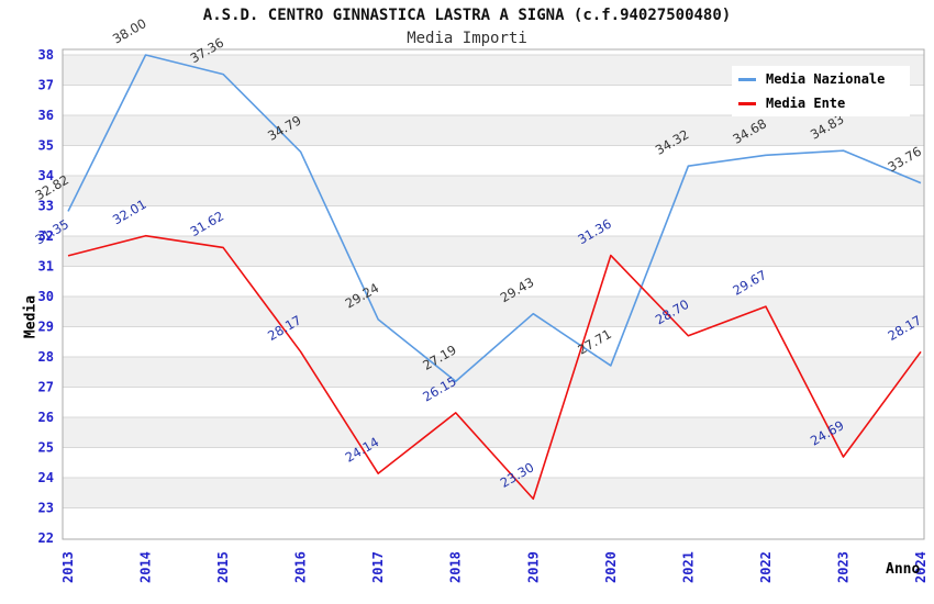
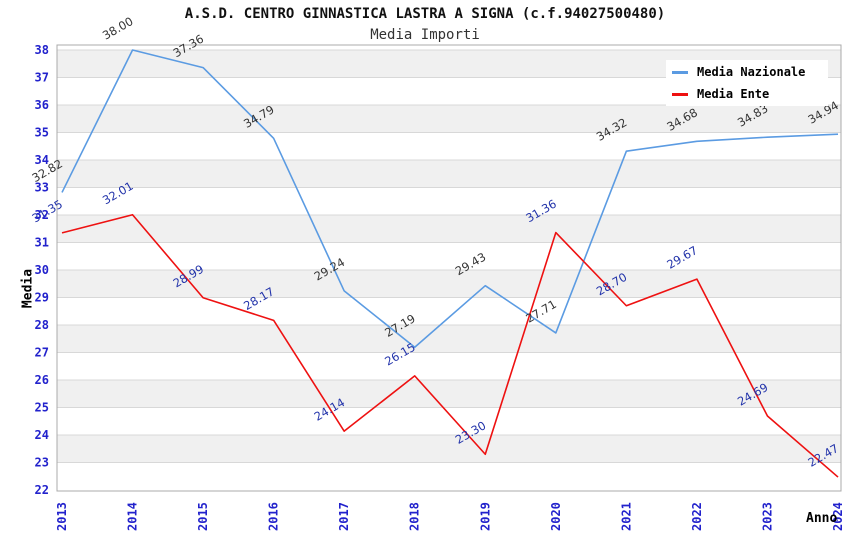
Media Ente/2015: 31.62 -> 28.99
Media Nazionale/2024: 33.76 -> 34.94
Media Ente/2024: 28.17 -> 22.47
